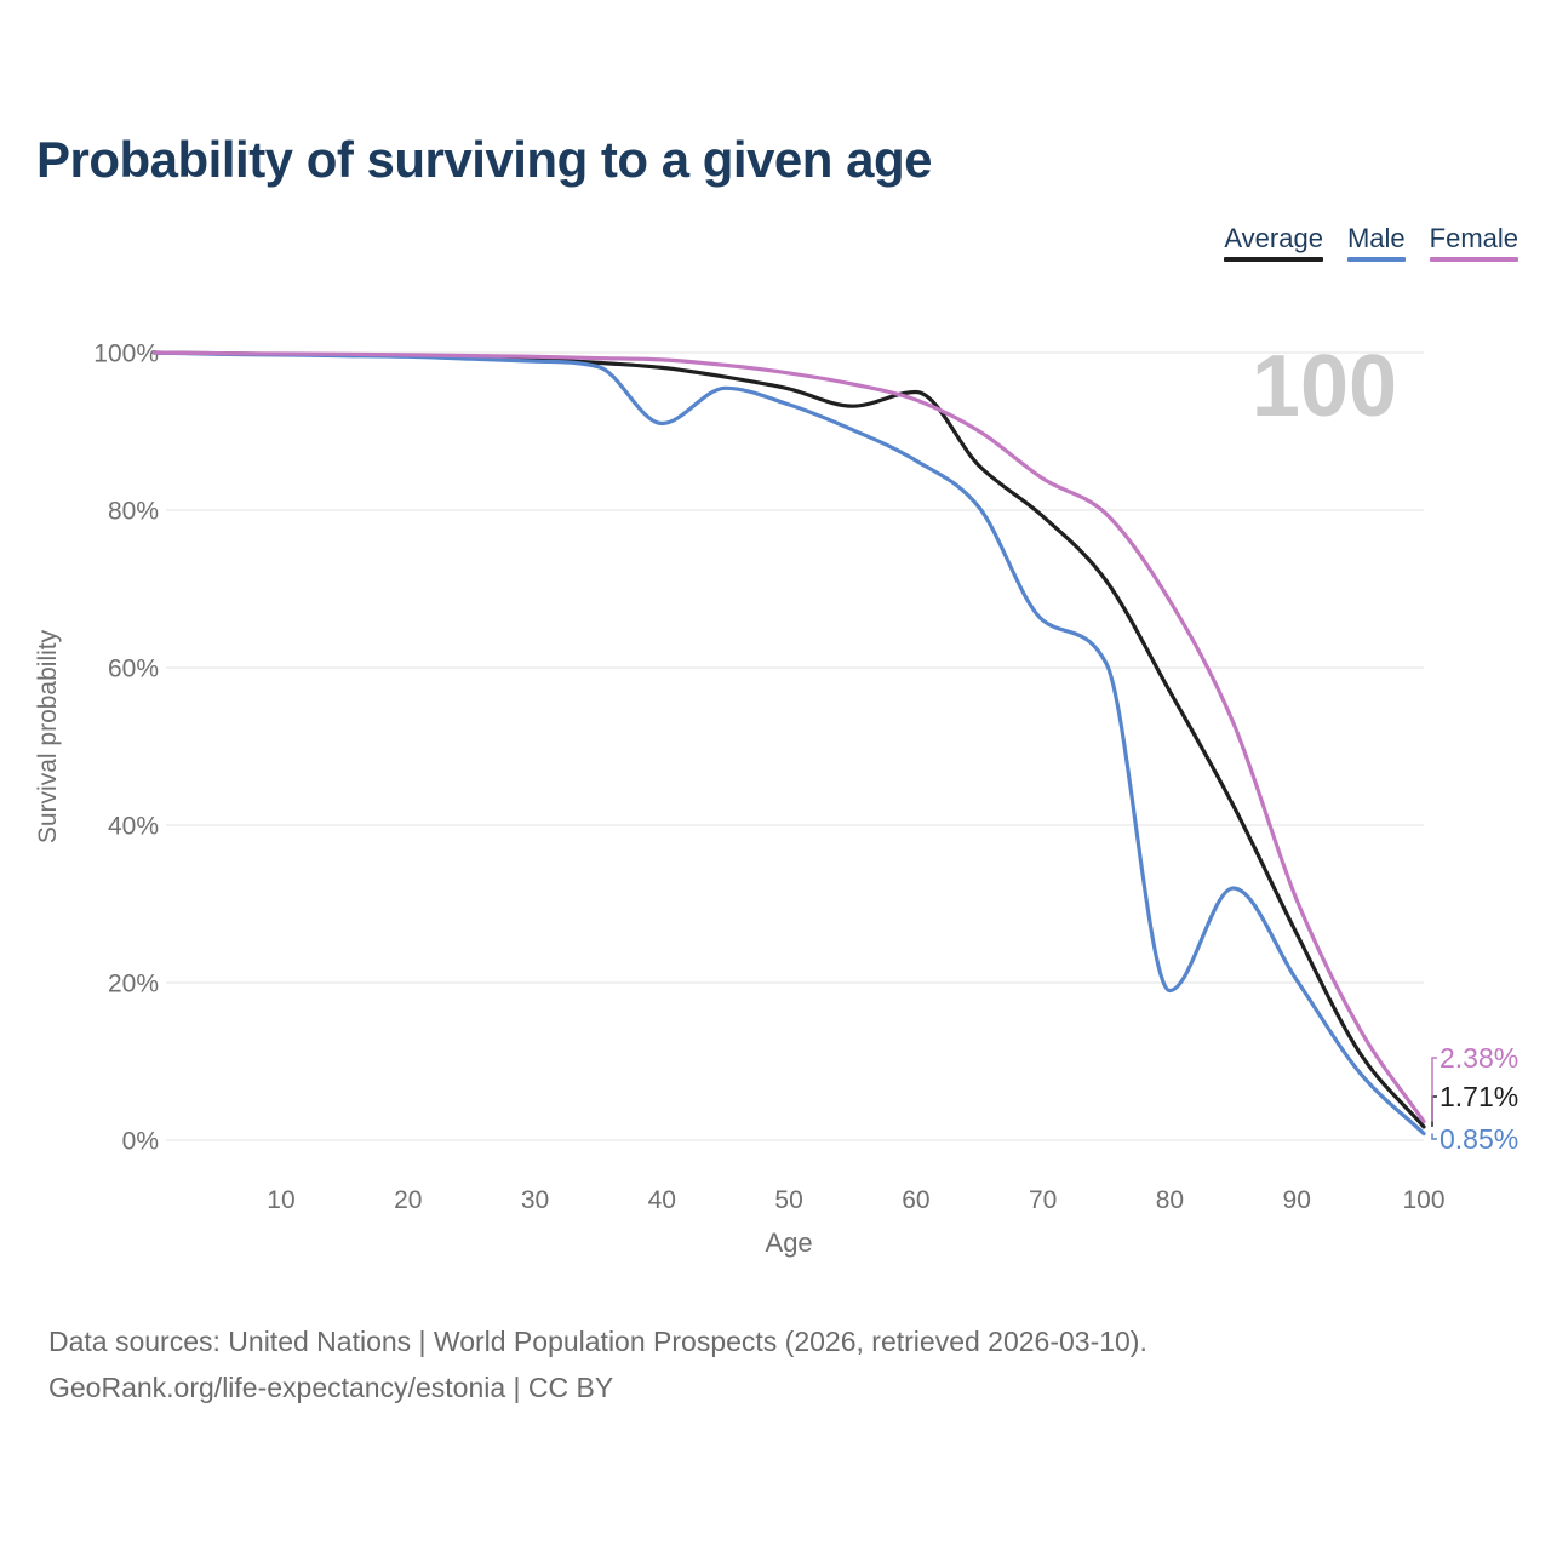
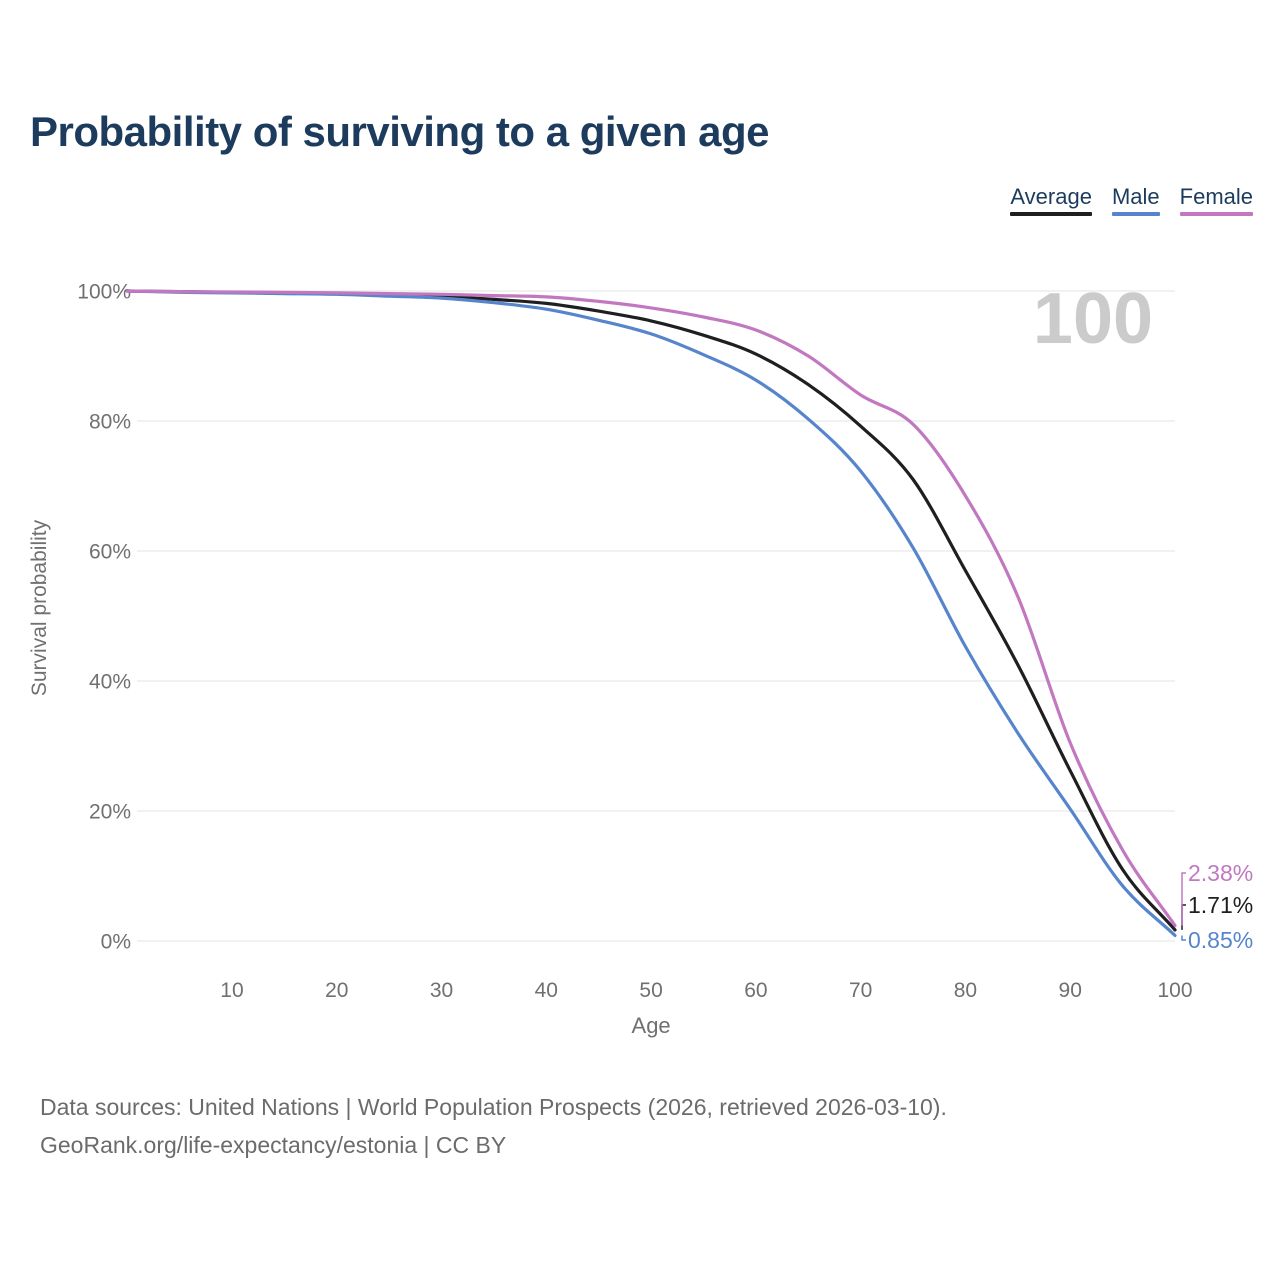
Male/40: 91% -> 97%
Average/60: 95% -> 90%
Male/70: 66% -> 72%
Male/80: 19% -> 45%
